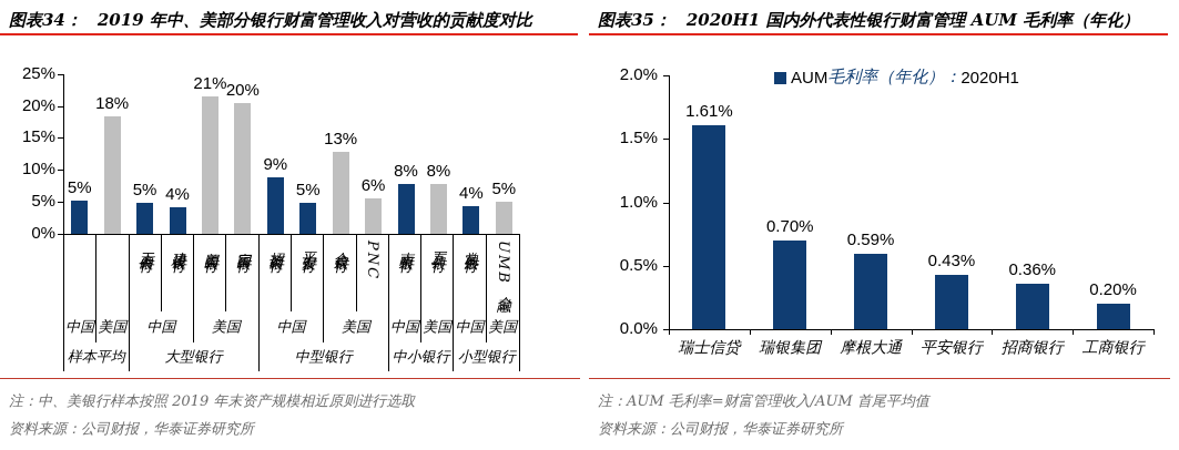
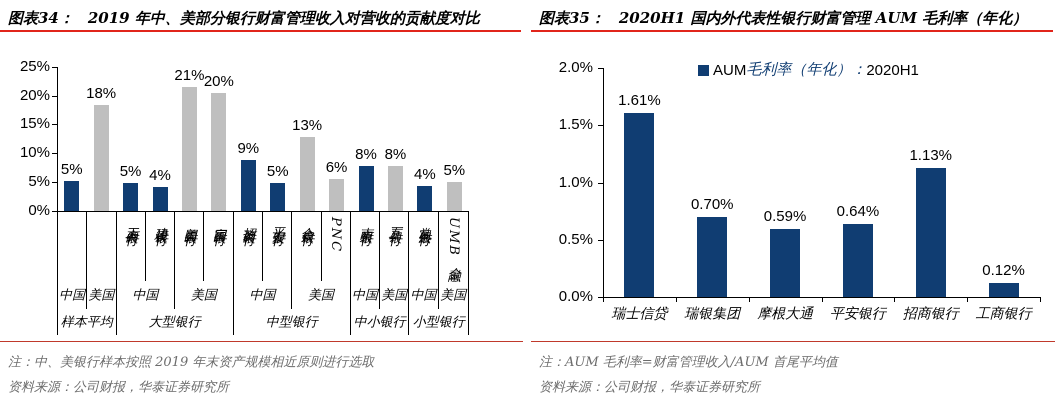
2020H1 国内外代表性银行财富管理 AUM 毛利率（年化）/平安银行: 0.43% -> 0.64%
2020H1 国内外代表性银行财富管理 AUM 毛利率（年化）/招商银行: 0.36% -> 1.13%
2020H1 国内外代表性银行财富管理 AUM 毛利率（年化）/工商银行: 0.20% -> 0.12%
